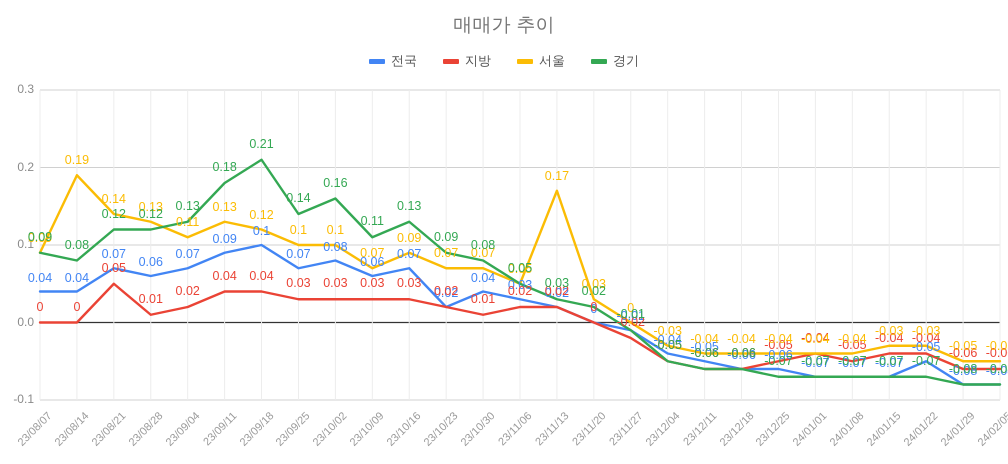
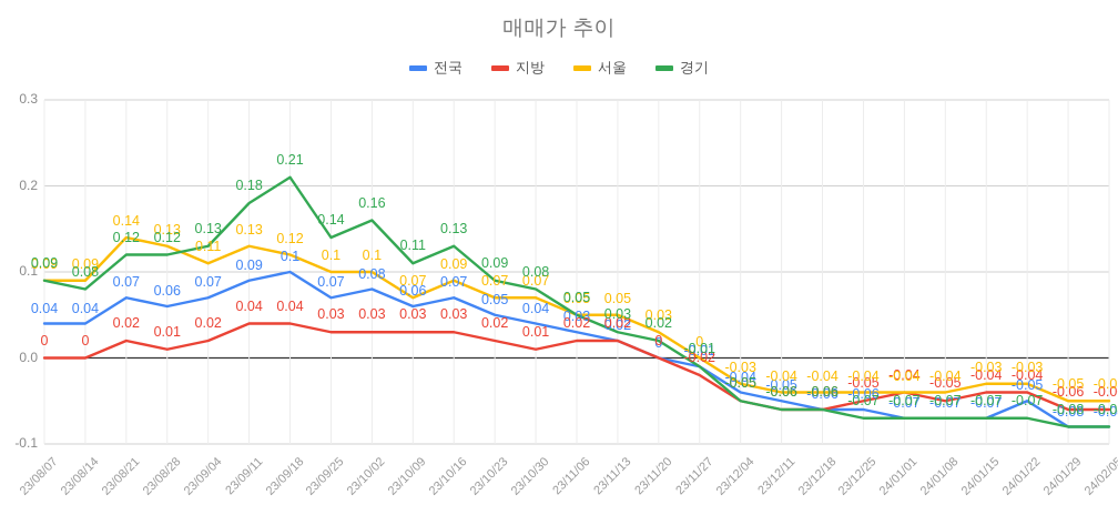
서울/23/08/14: 0.19 -> 0.09
지방/23/08/21: 0.05 -> 0.02
전국/23/10/23: 0.02 -> 0.05
서울/23/11/13: 0.17 -> 0.05
